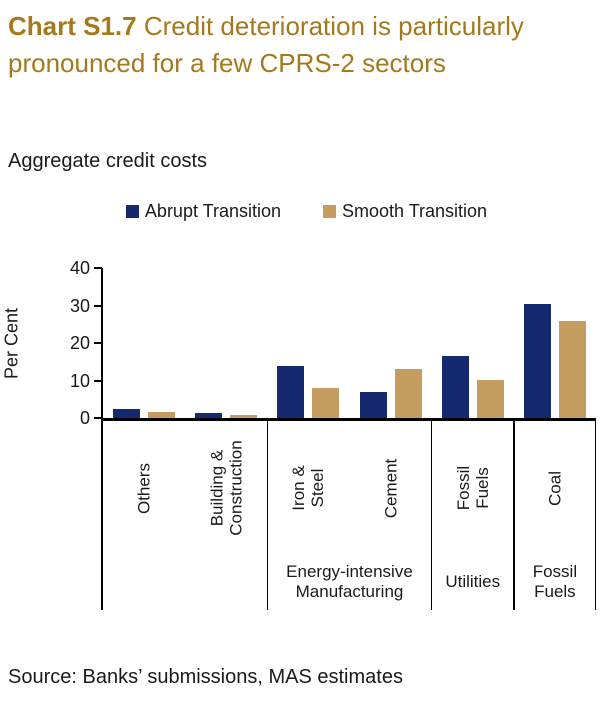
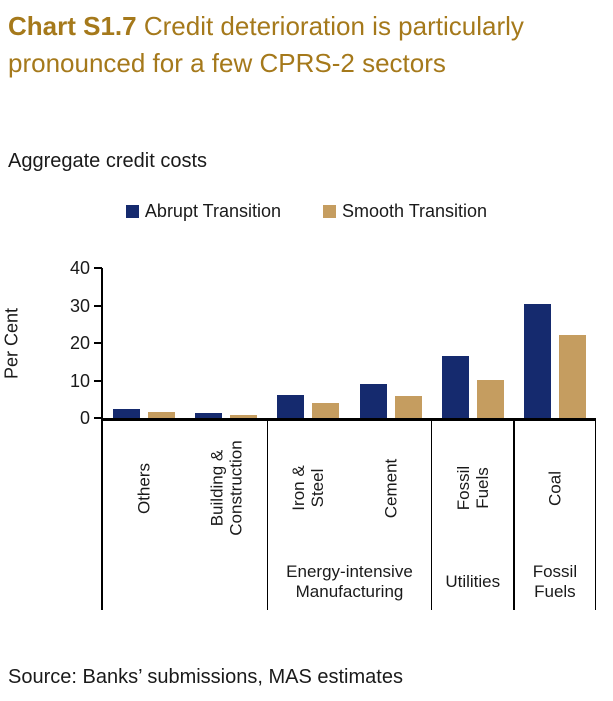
Abrupt Transition/Iron & Steel: 14 -> 6
Smooth Transition/Iron & Steel: 8 -> 4
Abrupt Transition/Cement: 7 -> 9
Smooth Transition/Cement: 13 -> 6
Smooth Transition/Coal: 26 -> 22
